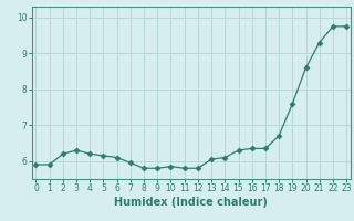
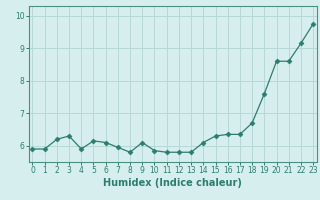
4: 6.20 -> 5.90
9: 5.80 -> 6.10
13: 6.05 -> 5.80
21: 9.30 -> 8.60
22: 9.75 -> 9.15
